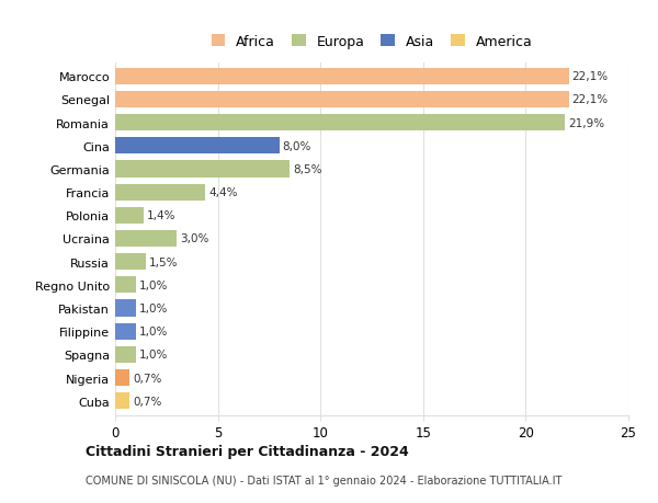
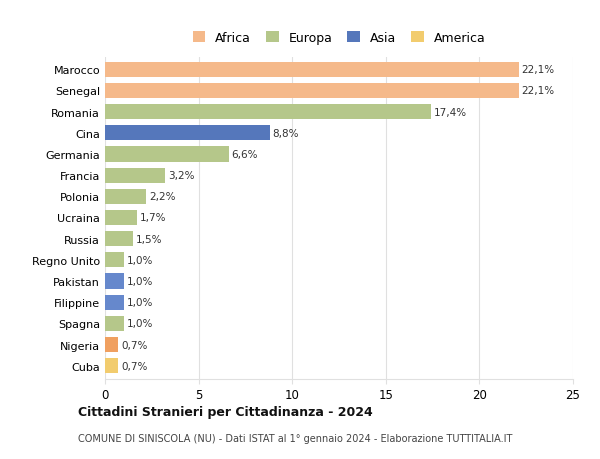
Romania: 21,9% -> 17,4%
Cina: 8,0% -> 8,8%
Germania: 8,5% -> 6,6%
Francia: 4,4% -> 3,2%
Polonia: 1,4% -> 2,2%
Ucraina: 3,0% -> 1,7%
